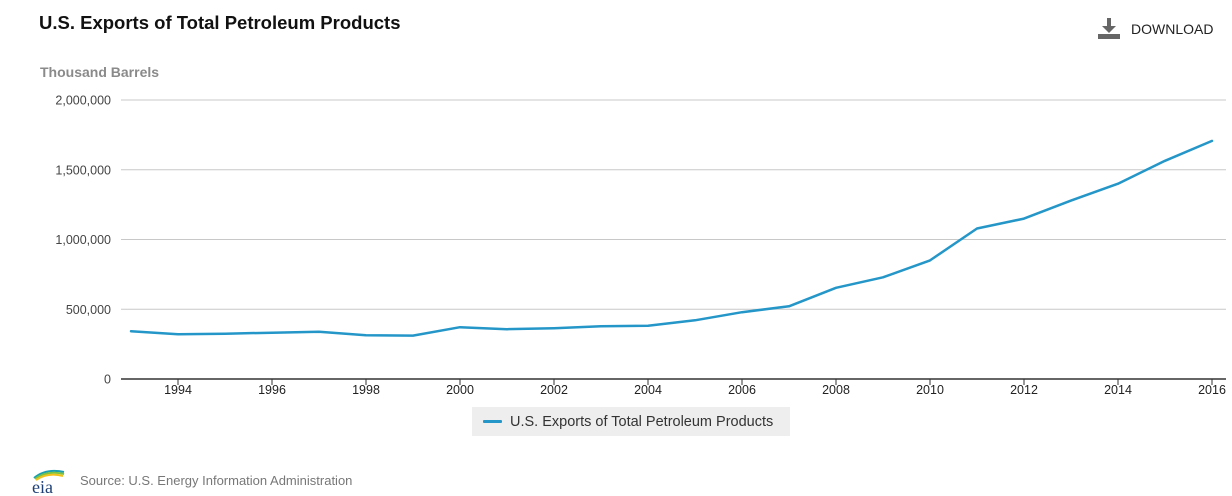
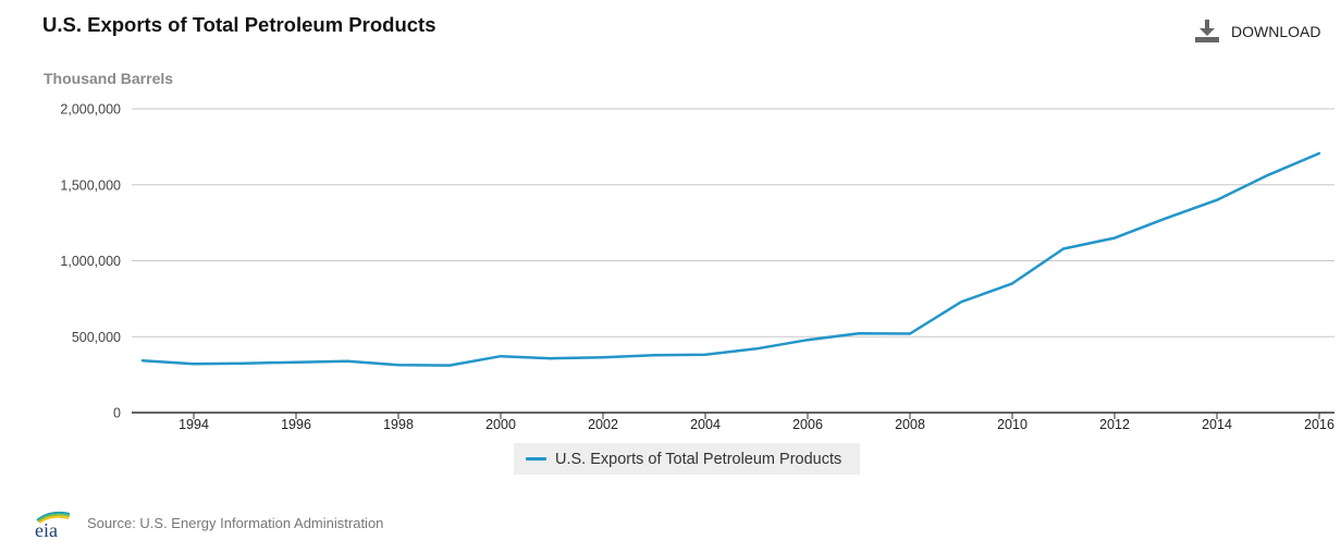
2008: 650000 -> 520000
